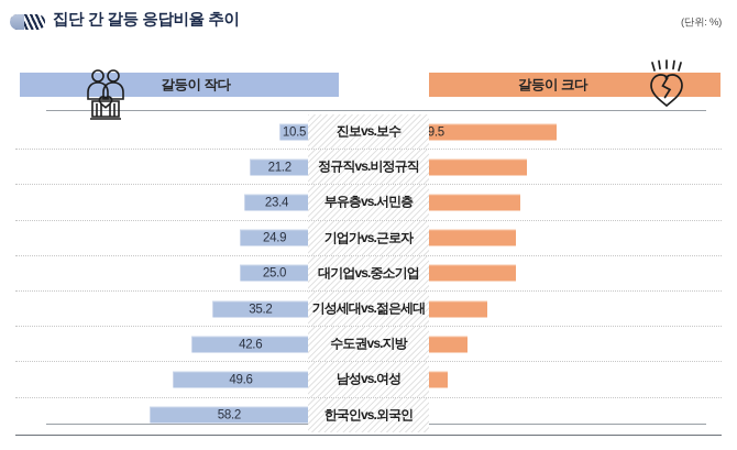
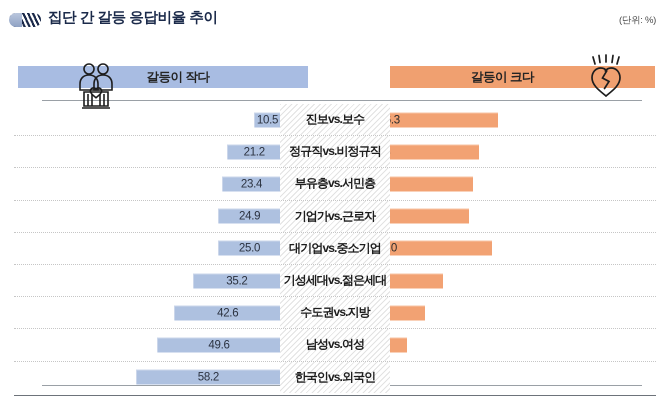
갈등이 크다/진보vs.보수: 89.5 -> 86.3
갈등이 크다/대기업vs.중소기업: 75.0 -> 84.0
